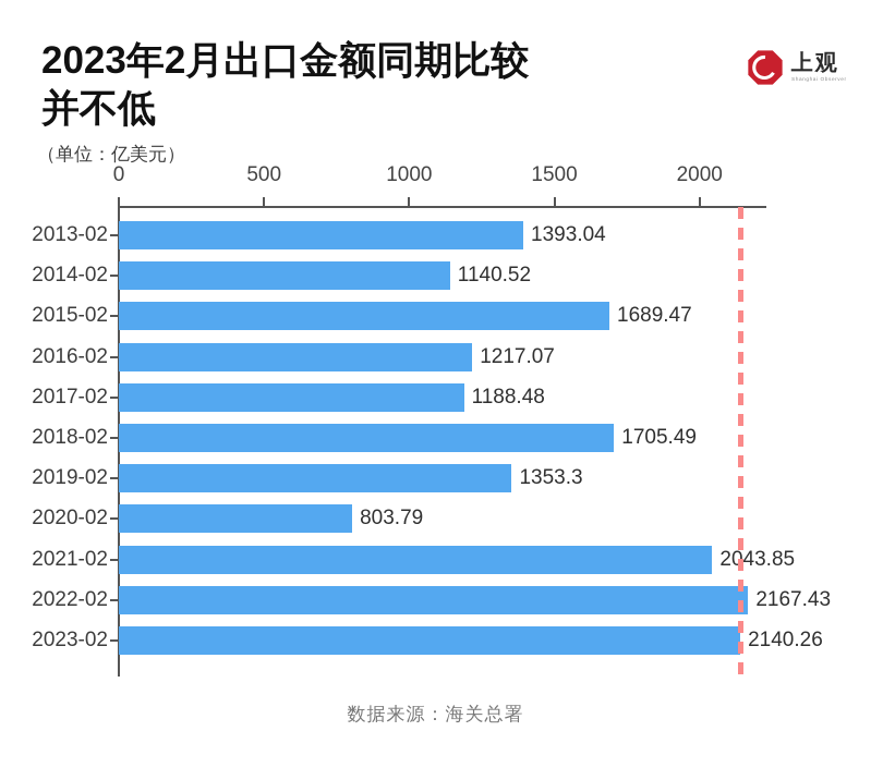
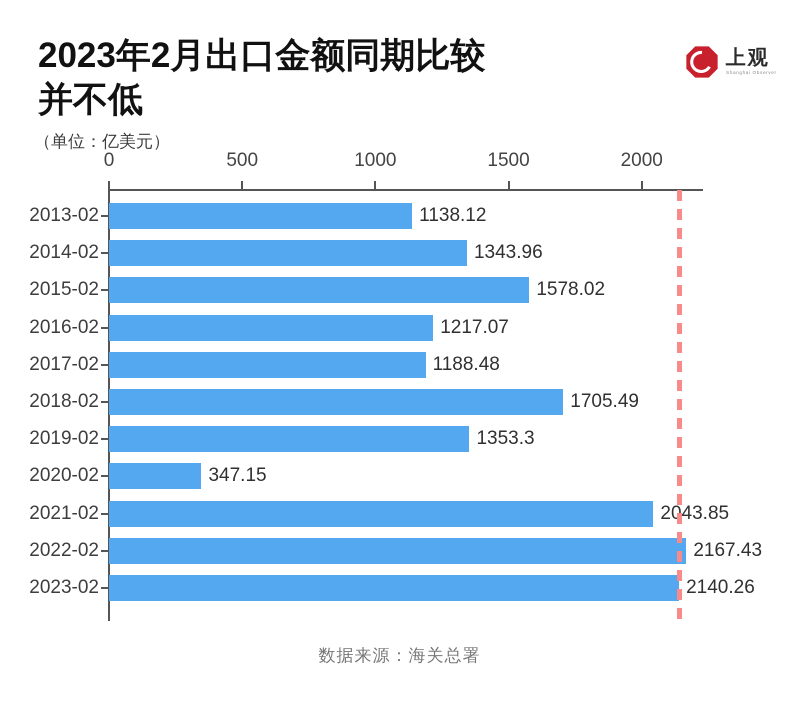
2013-02: 1393.04 -> 1138.12
2014-02: 1140.52 -> 1343.96
2015-02: 1689.47 -> 1578.02
2020-02: 803.79 -> 347.15
